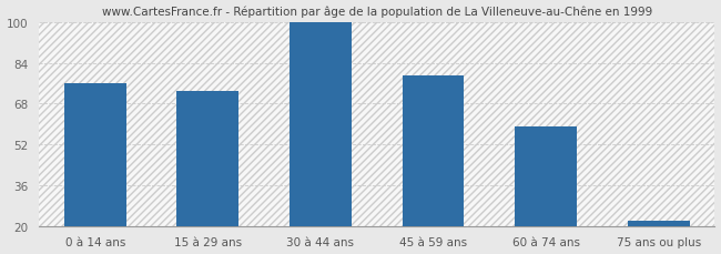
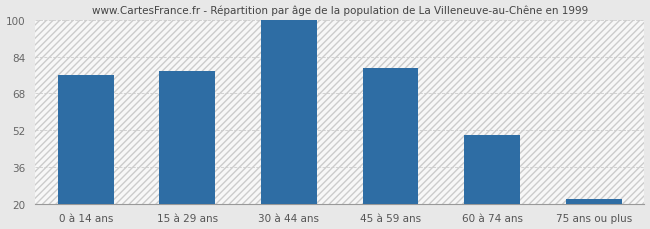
15 à 29 ans: 73 -> 78
60 à 74 ans: 59 -> 50
